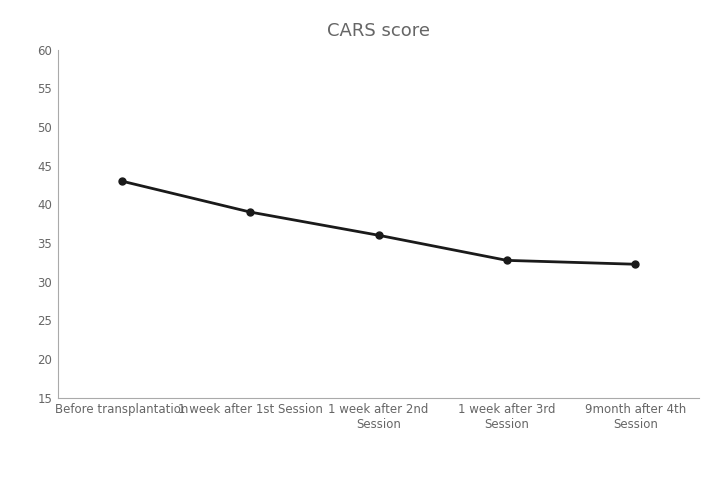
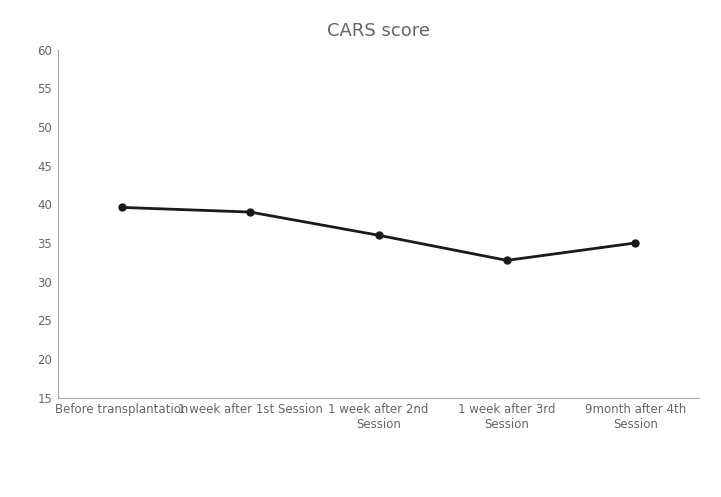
Before transplantation: 43.0 -> 39.6
9month after 4th Session: 32.2 -> 35.0
